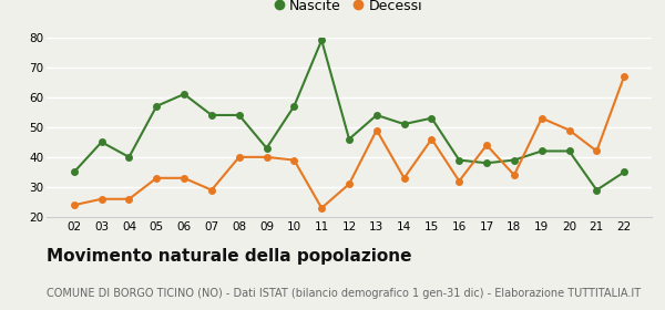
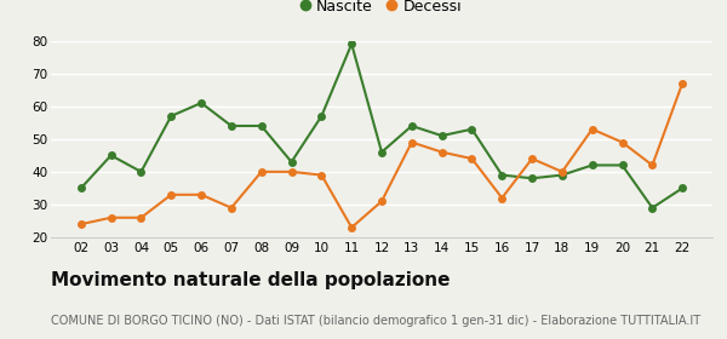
Decessi/14: 33 -> 46
Decessi/15: 46 -> 44
Decessi/18: 34 -> 40
